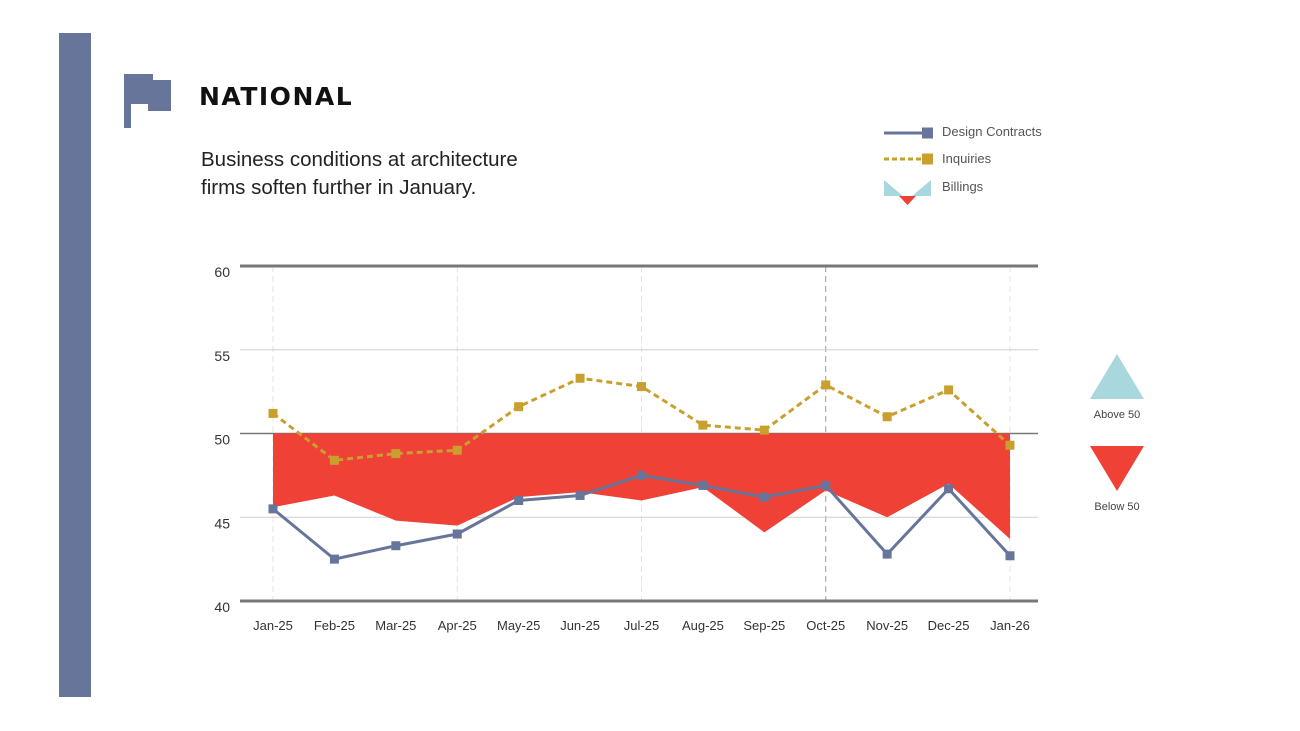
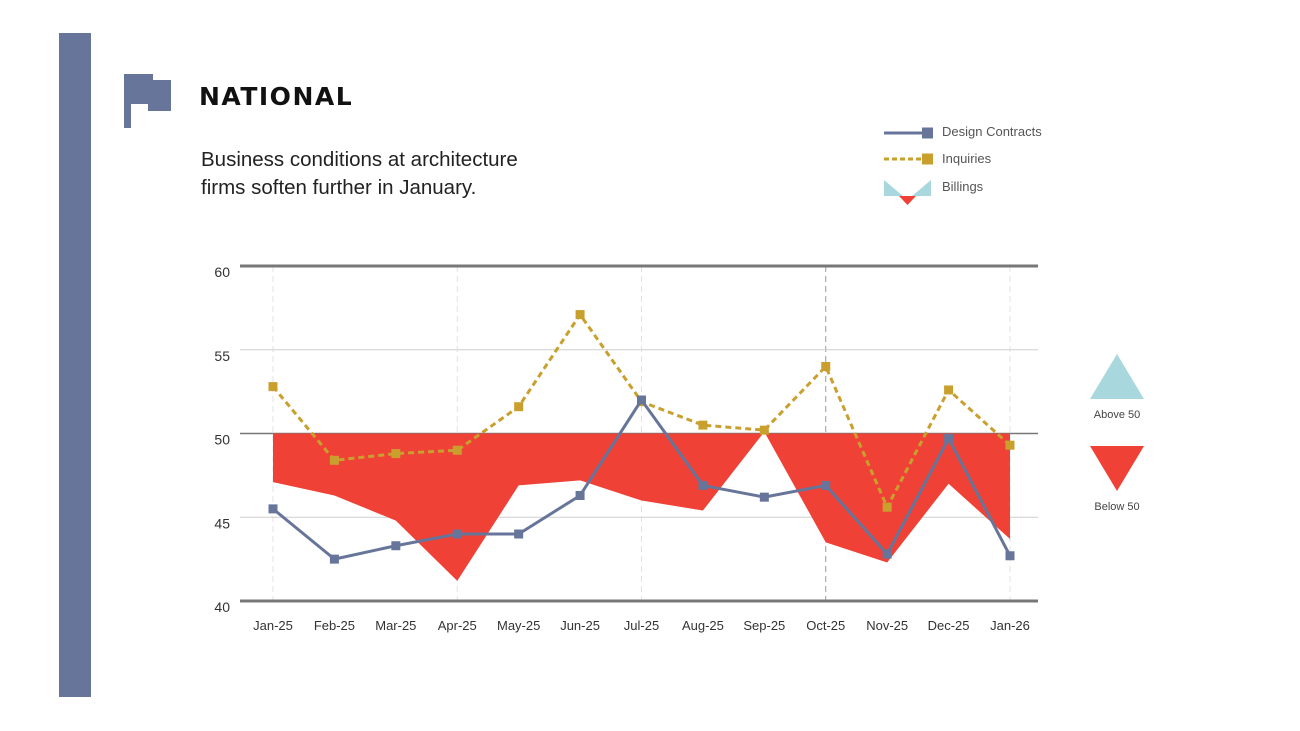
Billings/Jan-25: 45.6 -> 47.1
Inquiries/Jan-25: 51.2 -> 52.8
Billings/Apr-25: 44.5 -> 41.2
Billings/May-25: 46.2 -> 46.9
Design Contracts/May-25: 46.0 -> 44.0
Billings/Jun-25: 46.5 -> 47.2
Inquiries/Jun-25: 53.3 -> 57.1
Inquiries/Jul-25: 52.8 -> 51.9
Design Contracts/Jul-25: 47.5 -> 52.0
Billings/Aug-25: 46.8 -> 45.4
Billings/Sep-25: 44.1 -> 50.1
Billings/Oct-25: 46.6 -> 43.5
Inquiries/Oct-25: 52.9 -> 54.0
Billings/Nov-25: 45.0 -> 42.3
Inquiries/Nov-25: 51.0 -> 45.6
Design Contracts/Dec-25: 46.7 -> 49.7
